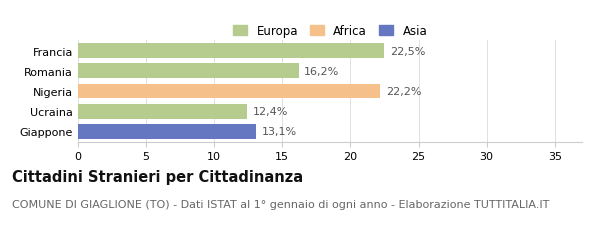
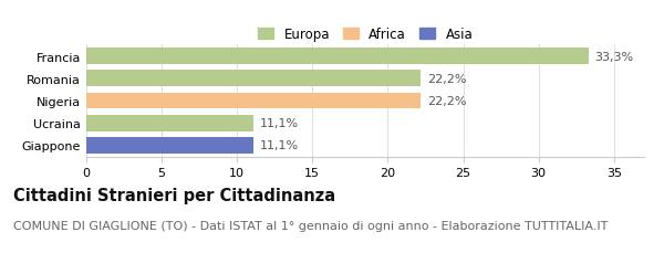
Francia: 22,5% -> 33,3%
Romania: 16,2% -> 22,2%
Ucraina: 12,4% -> 11,1%
Giappone: 13,1% -> 11,1%
